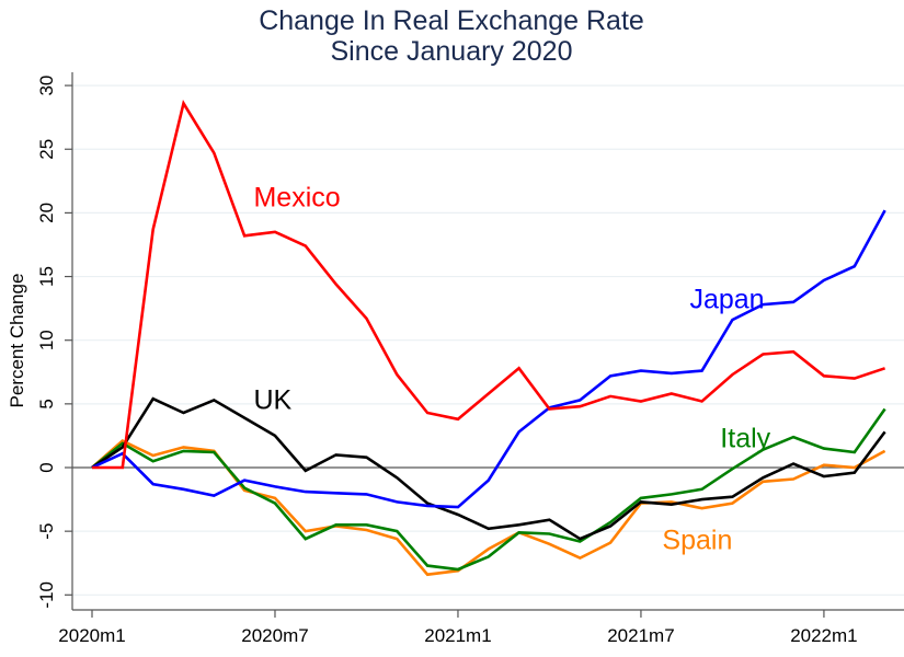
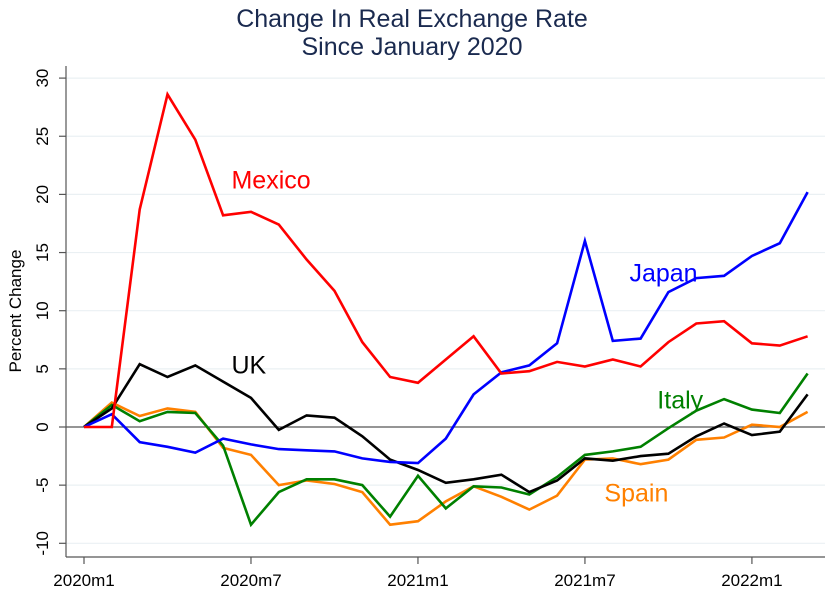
Italy/2020m7: -2.8 -> -8.4
Italy/2021m1: -8.0 -> -4.2
Japan/2021m7: 7.6 -> 16.0
